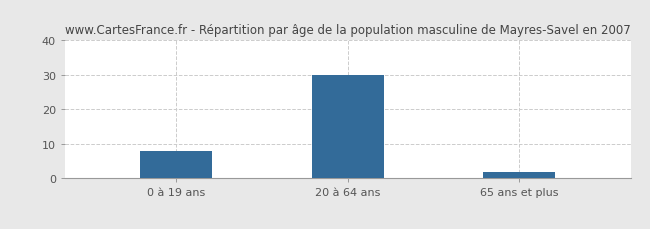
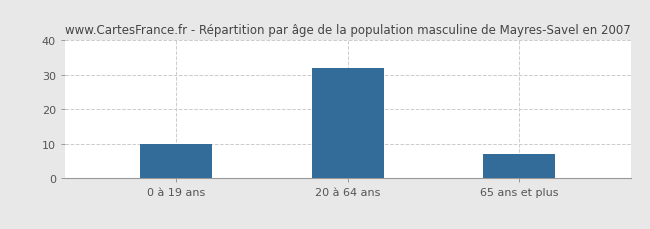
0 à 19 ans: 8 -> 10
20 à 64 ans: 30 -> 32
65 ans et plus: 2 -> 7
